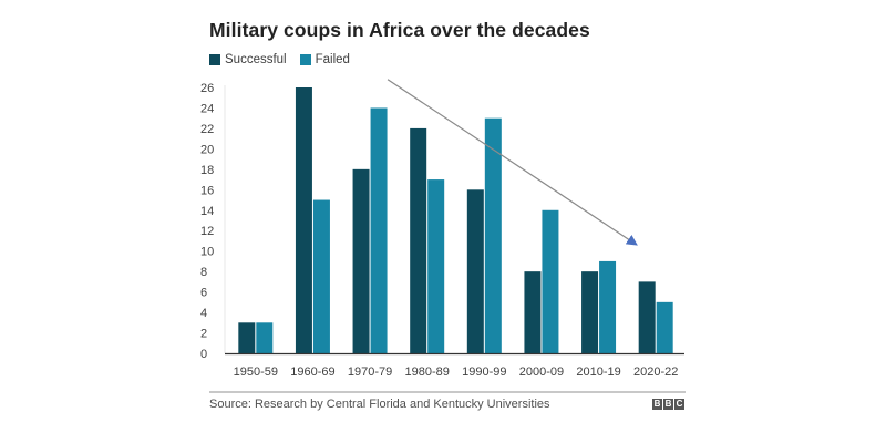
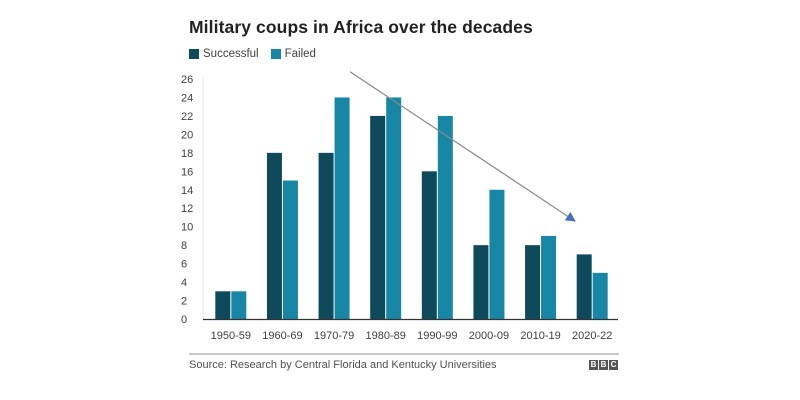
Successful/1960-69: 26 -> 18
Failed/1980-89: 17 -> 24
Failed/1990-99: 23 -> 22
